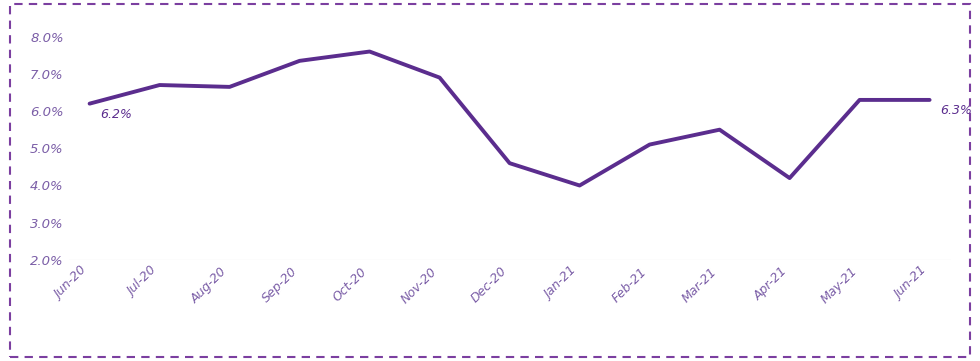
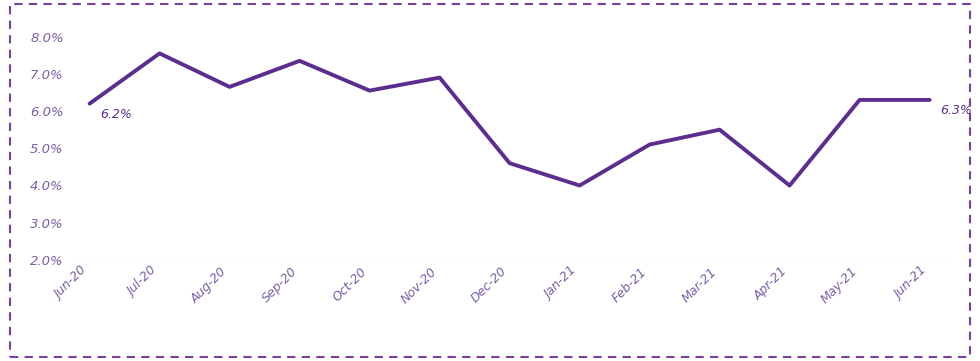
Jul-20: 6.70% -> 7.55%
Oct-20: 7.60% -> 6.55%
Apr-21: 4.20% -> 4.00%
